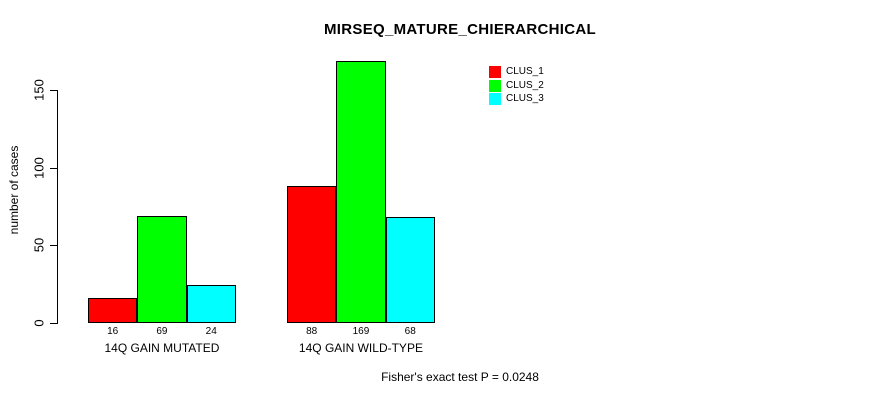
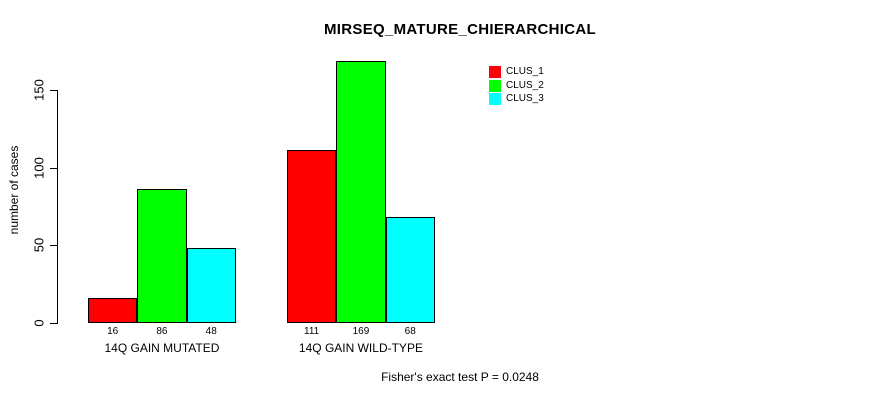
CLUS_2/14Q GAIN MUTATED: 69 -> 86
CLUS_3/14Q GAIN MUTATED: 24 -> 48
CLUS_1/14Q GAIN WILD-TYPE: 88 -> 111
